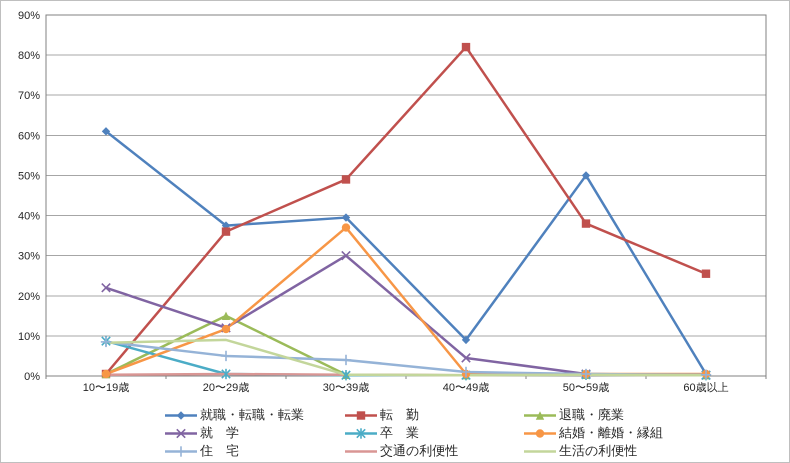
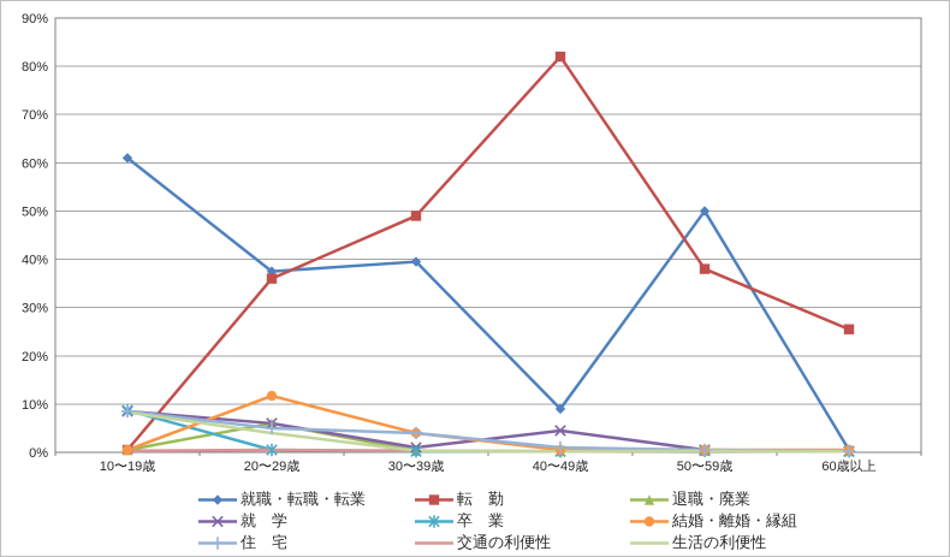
就学/10〜19歳: 22% -> 8%
退職・廃業/20〜29歳: 15% -> 6%
就学/20〜29歳: 12% -> 6%
生活の利便性/20〜29歳: 9% -> 4%
就学/30〜39歳: 30% -> 1%
結婚・離婚・縁組/30〜39歳: 37% -> 4%
